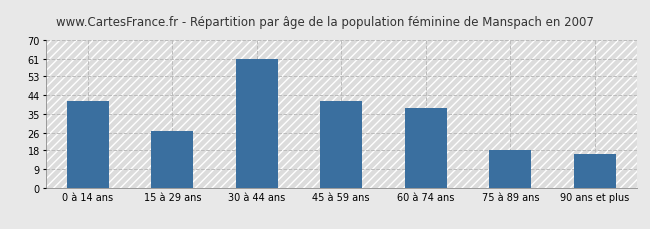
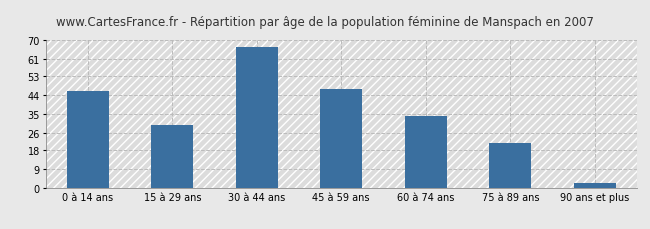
0 à 14 ans: 41 -> 46
15 à 29 ans: 27 -> 30
30 à 44 ans: 61 -> 67
45 à 59 ans: 41 -> 47
60 à 74 ans: 38 -> 34
75 à 89 ans: 18 -> 21
90 ans et plus: 16 -> 2
